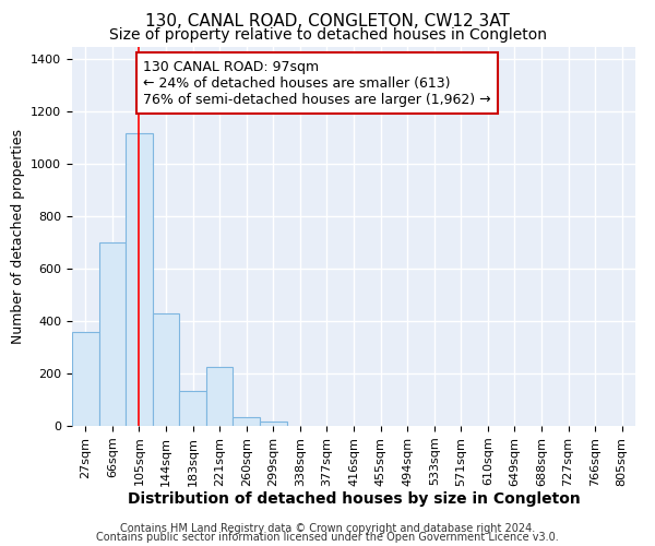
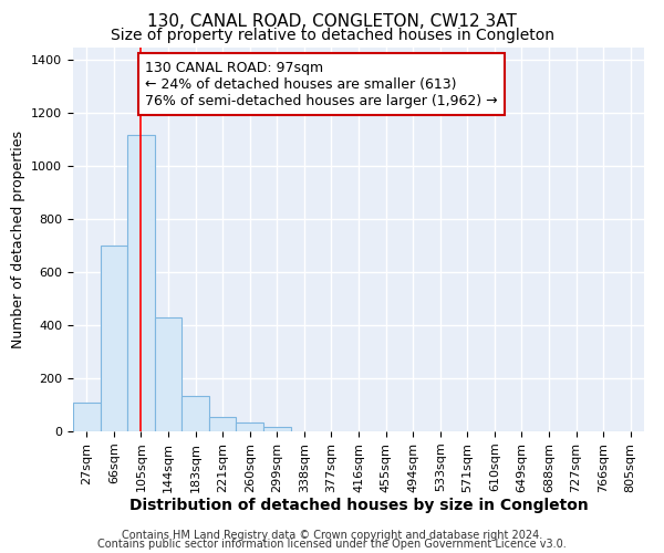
27sqm: 360 -> 110
221sqm: 225 -> 55
